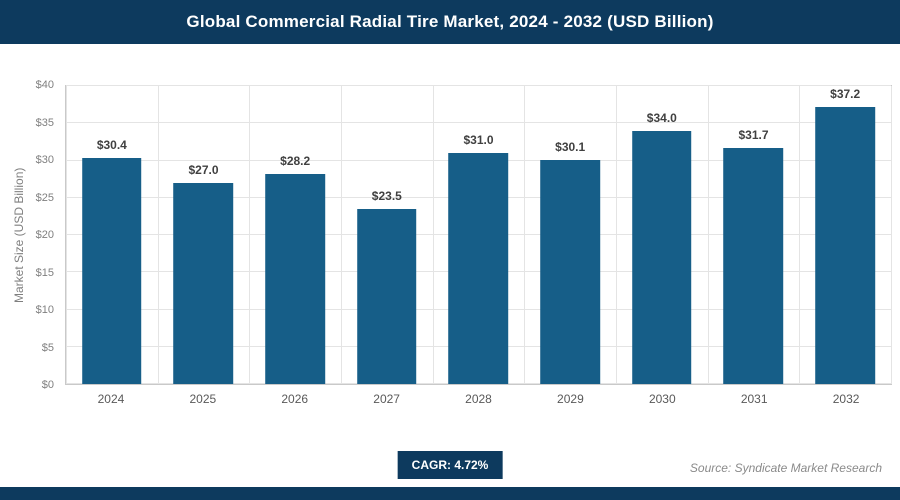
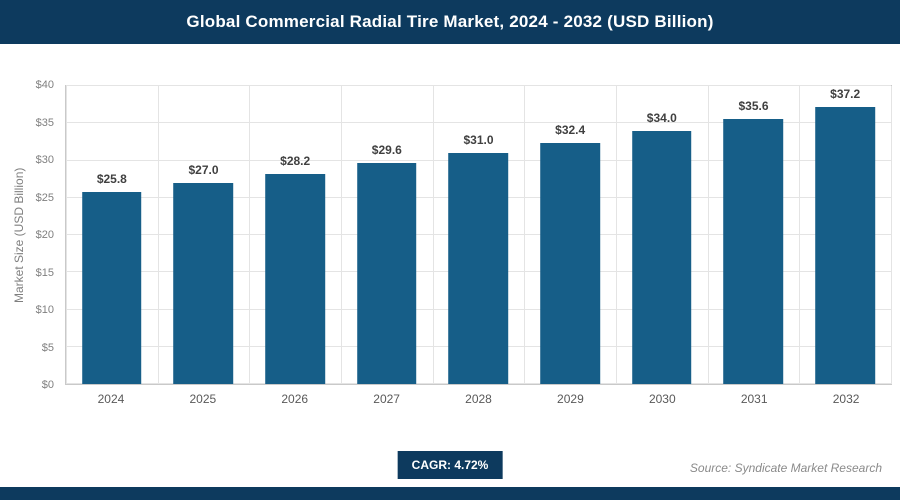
2024: $30.4 -> $25.8
2027: $23.5 -> $29.6
2029: $30.1 -> $32.4
2031: $31.7 -> $35.6
